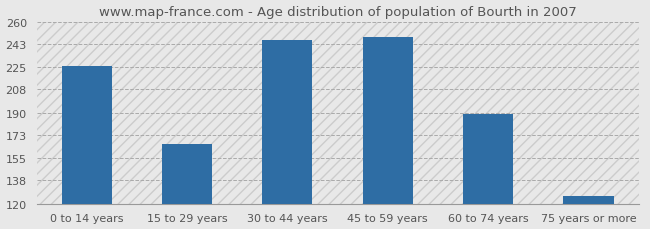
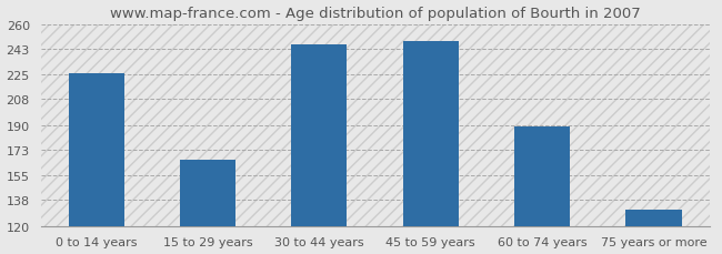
75 years or more: 126 -> 131
